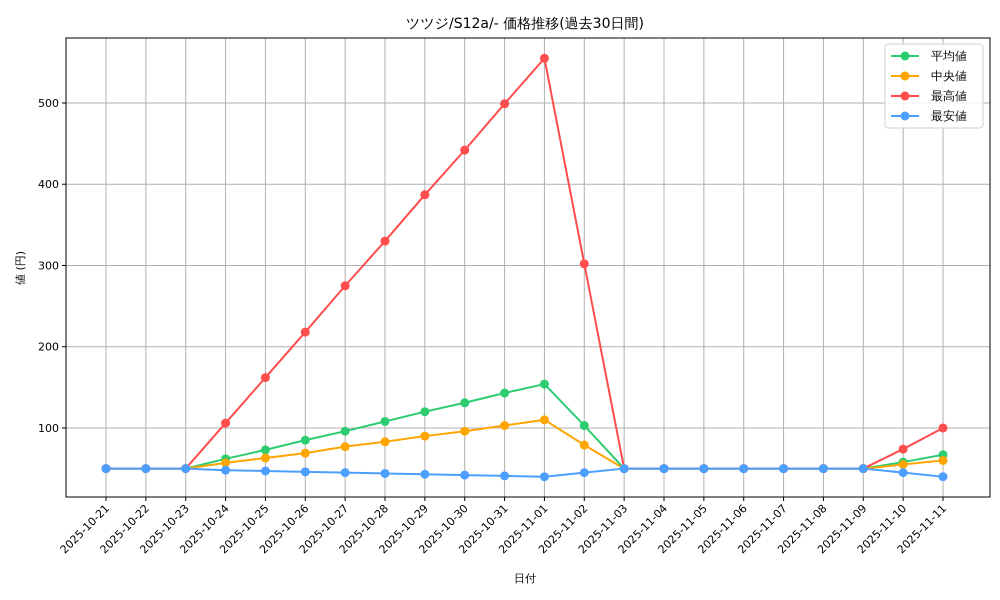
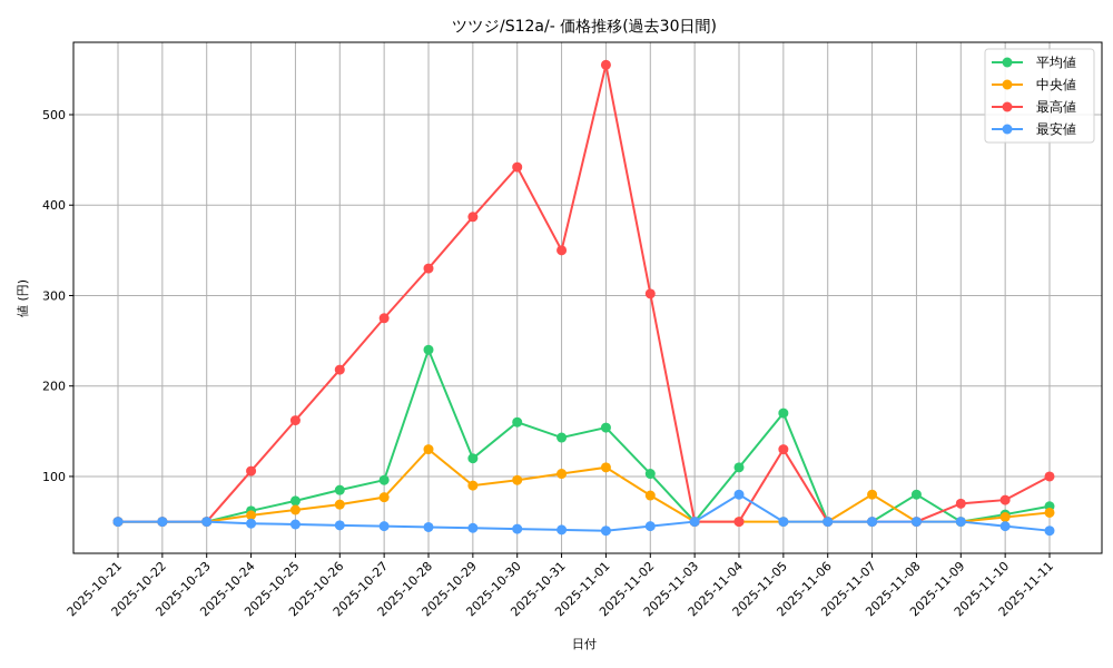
平均値/2025-10-28: 110 -> 240
中央値/2025-10-28: 80 -> 130
平均値/2025-10-30: 130 -> 160
最高値/2025-10-31: 500 -> 350
平均値/2025-11-04: 50 -> 110
最安値/2025-11-04: 50 -> 80
平均値/2025-11-05: 50 -> 170
最高値/2025-11-05: 50 -> 130
中央値/2025-11-07: 50 -> 80
平均値/2025-11-08: 50 -> 80
最高値/2025-11-09: 50 -> 70
